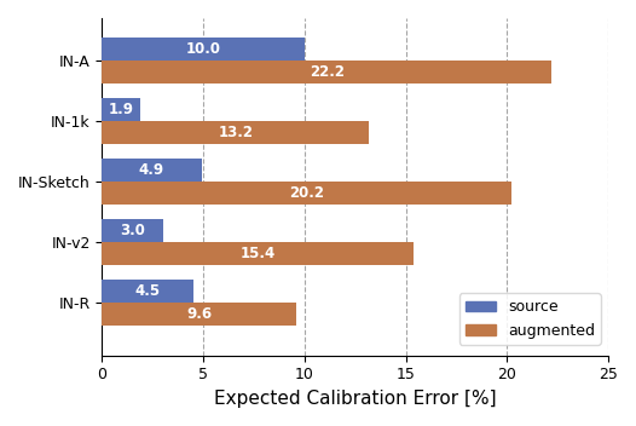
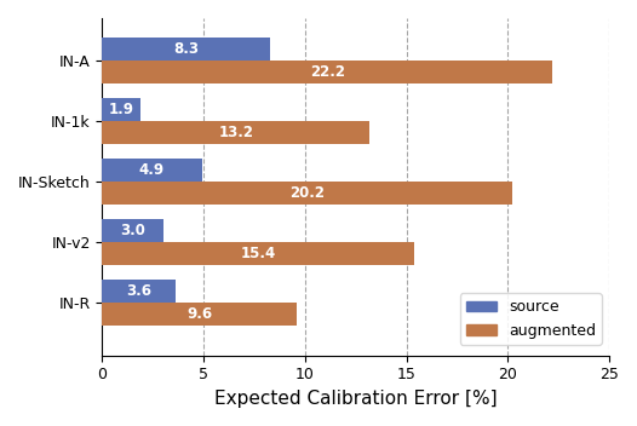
source/IN-A: 10.0 -> 8.3
source/IN-R: 4.5 -> 3.6
